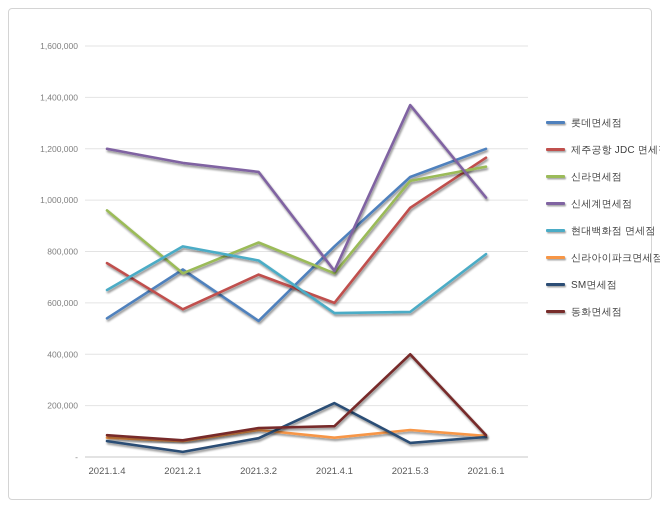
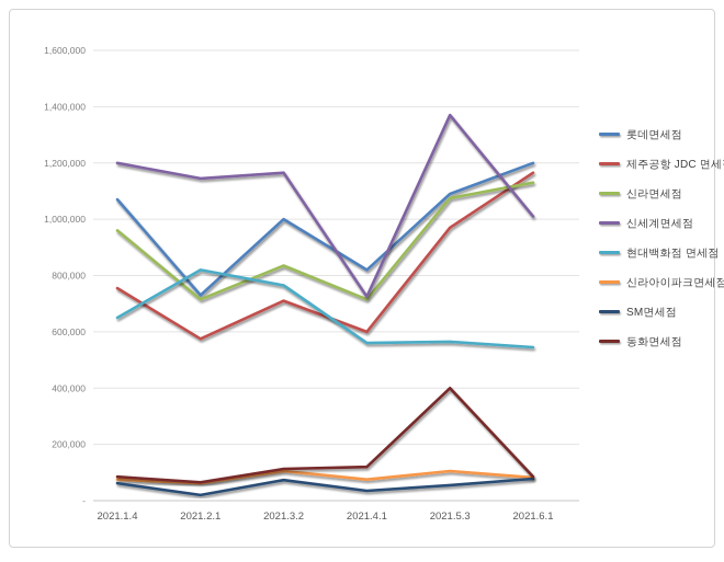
롯데면세점/2021.1.4: 540000 -> 1070000
롯데면세점/2021.3.2: 530000 -> 1000000
신세계면세점/2021.3.2: 1110000 -> 1160000
SM면세점/2021.4.1: 210000 -> 40000
현대백화점 면세점/2021.6.1: 790000 -> 540000
